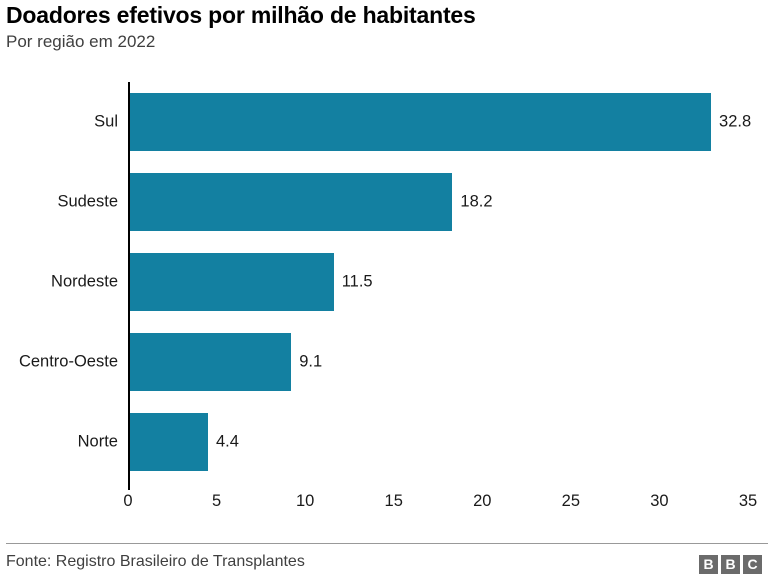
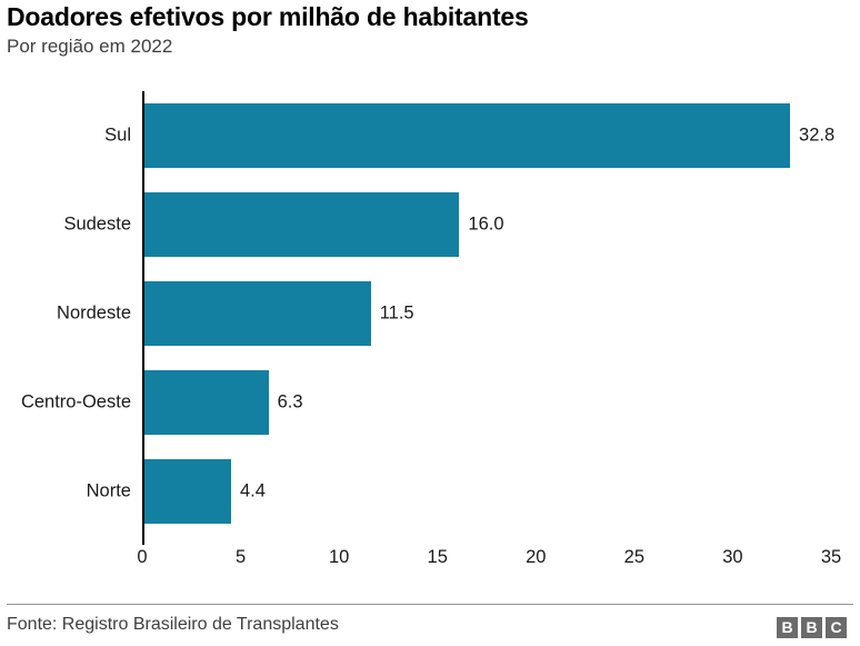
Sudeste: 18.2 -> 16.0
Centro-Oeste: 9.1 -> 6.3
